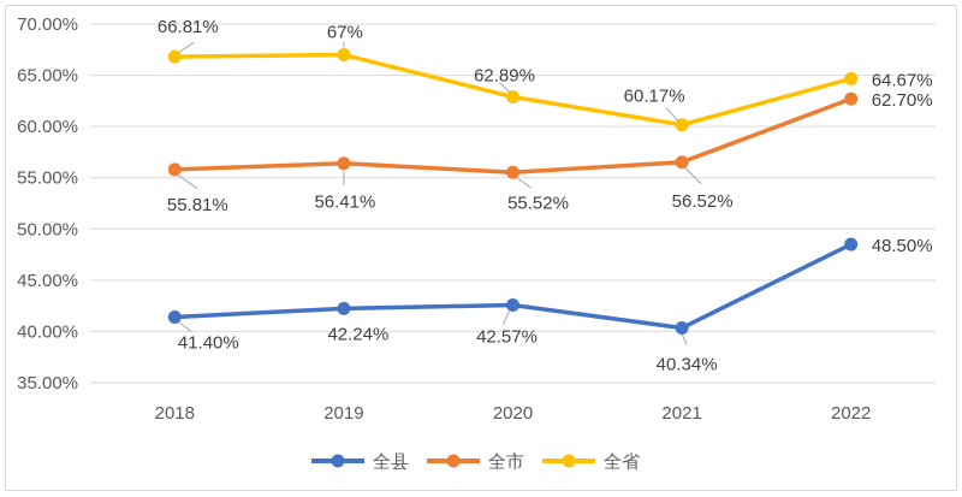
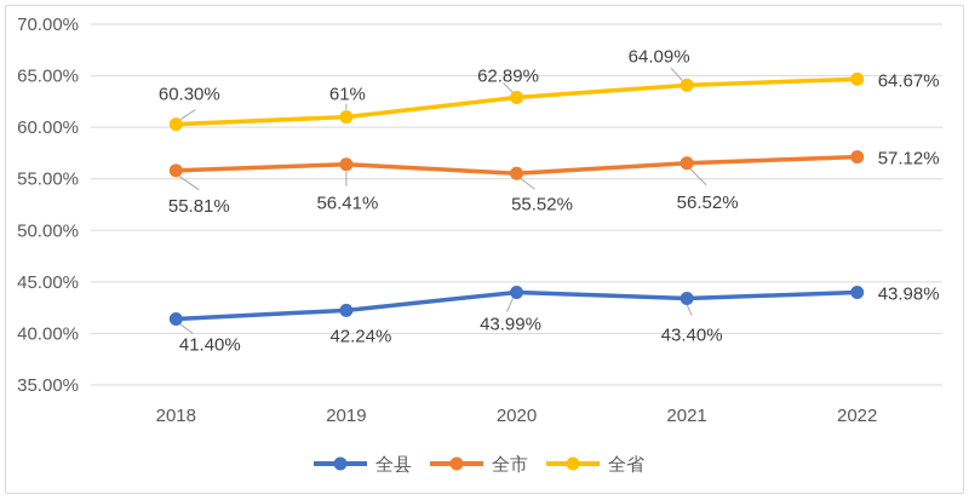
全省/2018: 66.81% -> 60.30%
全省/2019: 67% -> 61%
全县/2020: 42.57% -> 43.99%
全县/2021: 40.34% -> 43.40%
全省/2021: 60.17% -> 64.09%
全县/2022: 48.50% -> 43.98%
全市/2022: 62.70% -> 57.12%
